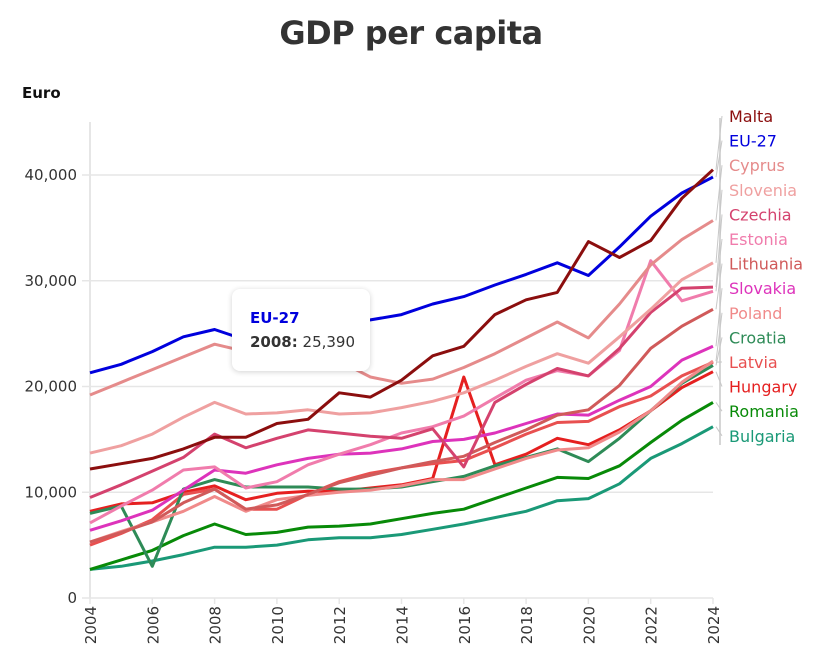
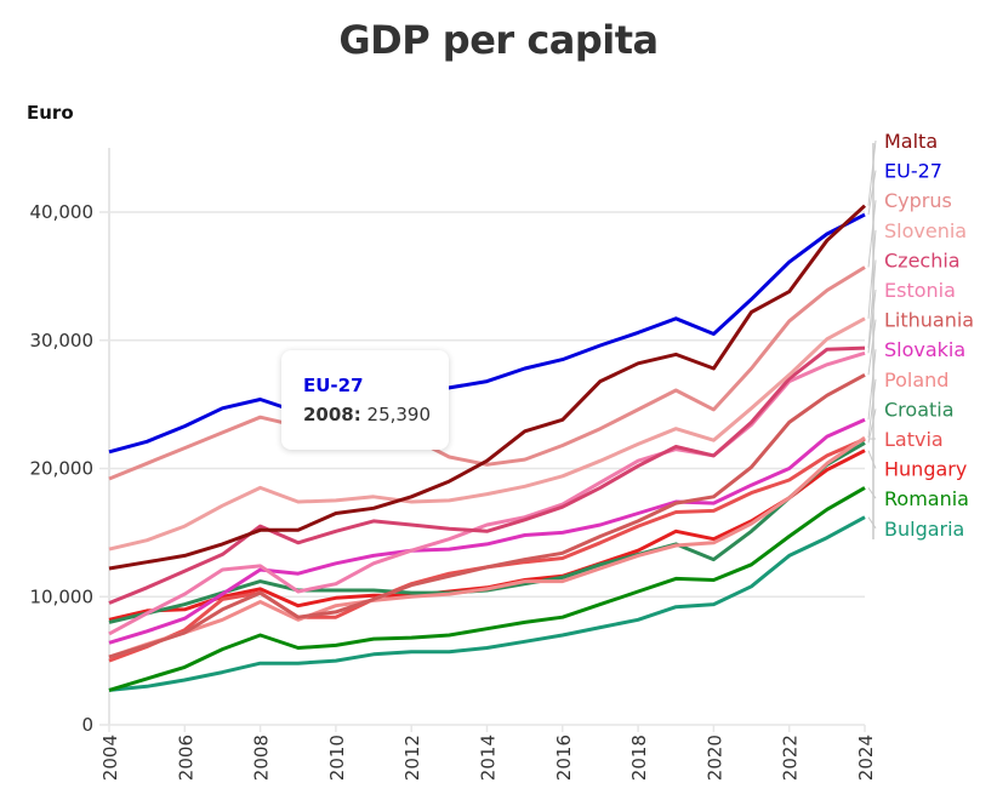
Croatia/2006: 3000 -> 9400
Malta/2012: 19400 -> 17800
Czechia/2016: 12400 -> 17000
Hungary/2016: 20900 -> 11600
Malta/2020: 33700 -> 27800
Estonia/2022: 31900 -> 26800
